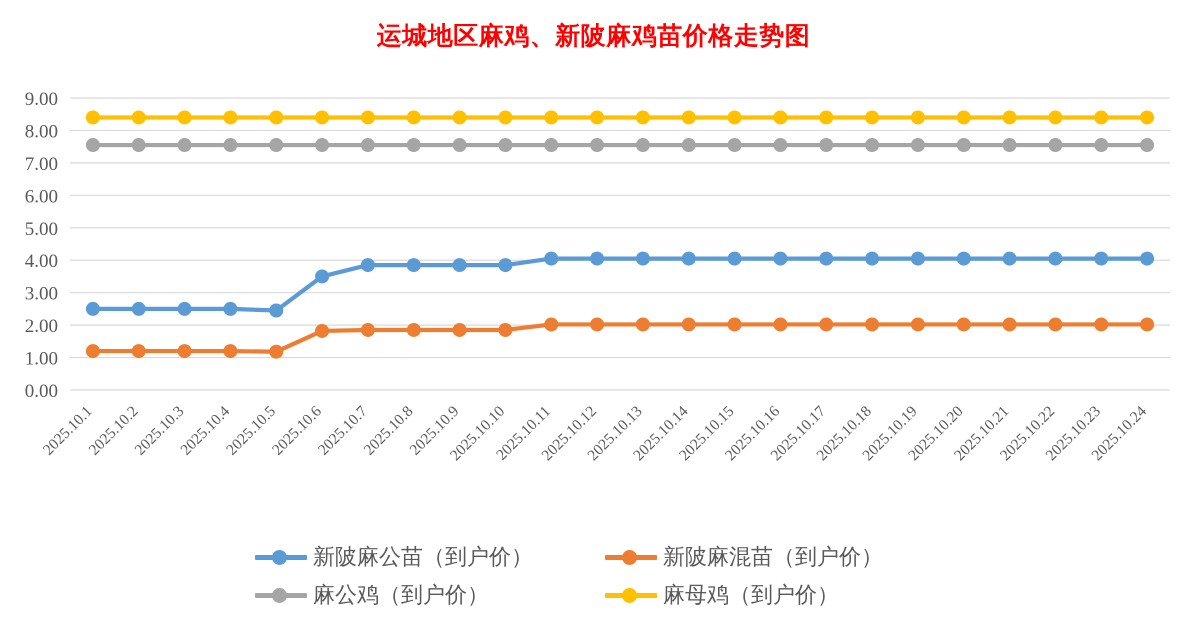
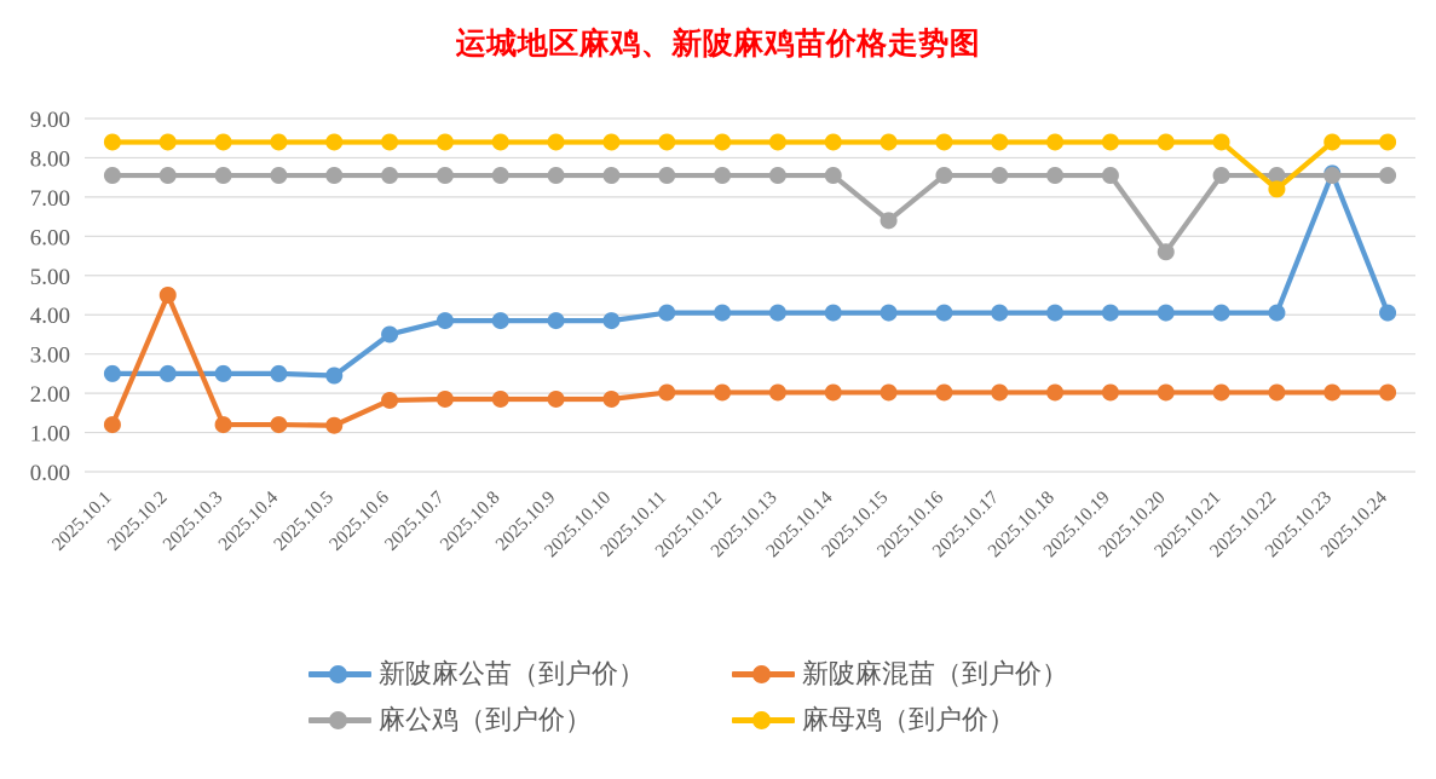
新陂麻混苗（到户价）/2025.10.2: 1.2 -> 4.5
麻公鸡（到户价）/2025.10.15: 7.5 -> 6.4
麻公鸡（到户价）/2025.10.20: 7.5 -> 5.6
麻母鸡（到户价）/2025.10.22: 8.4 -> 7.2
新陂麻公苗（到户价）/2025.10.23: 4.0 -> 7.6
